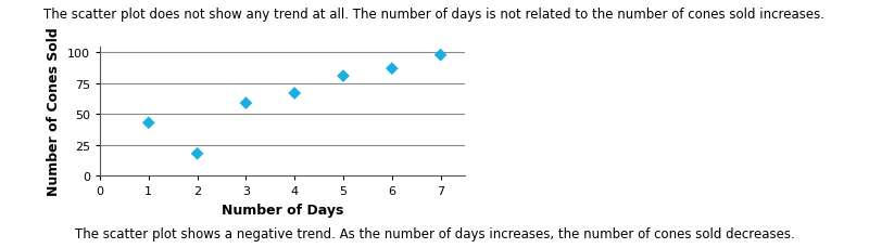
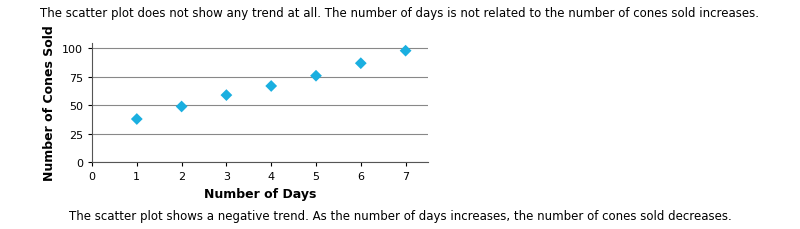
1: 43 -> 38
2: 18 -> 49
5: 81 -> 76
